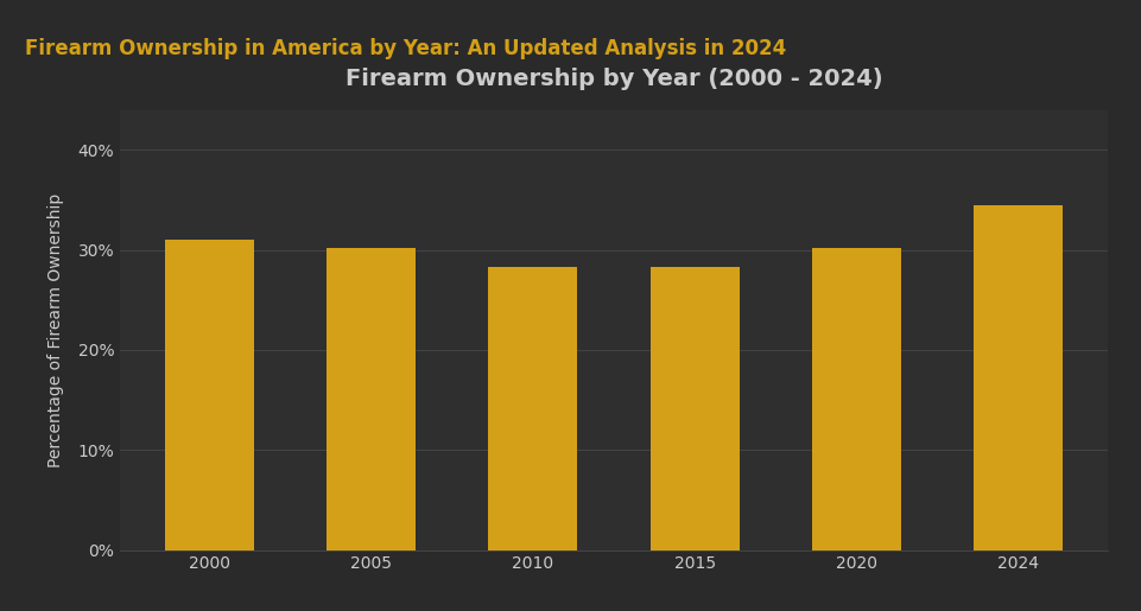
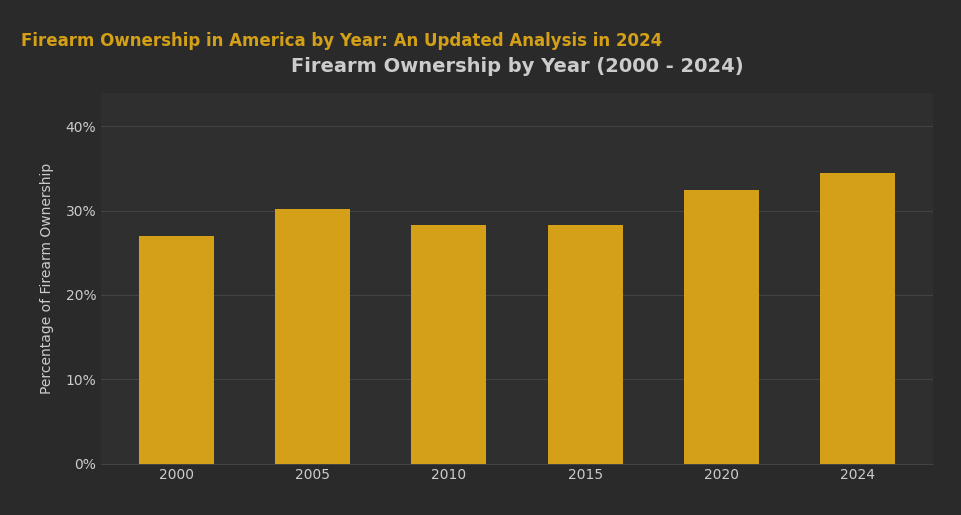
2000: 31.0% -> 27.0%
2020: 30.2% -> 32.5%
